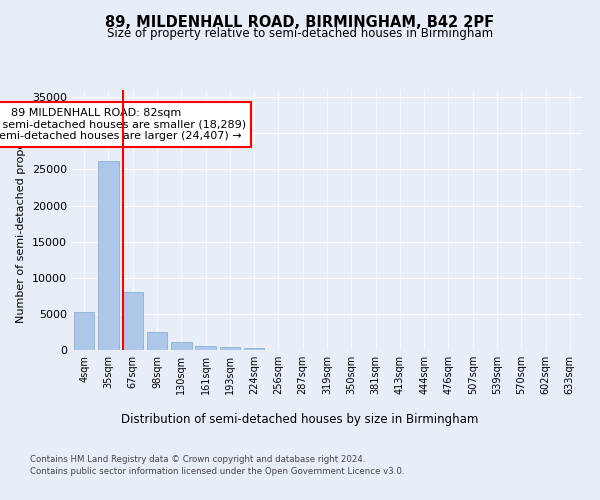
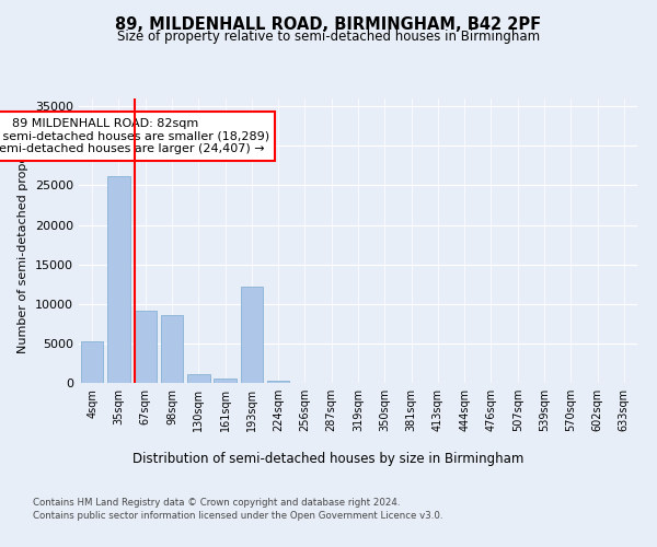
67sqm: 8100 -> 9200
98sqm: 2500 -> 8600
193sqm: 400 -> 12200
